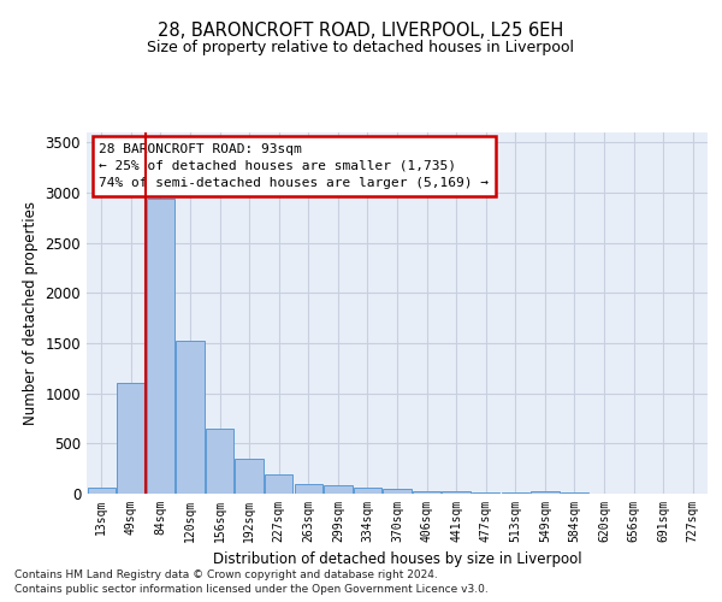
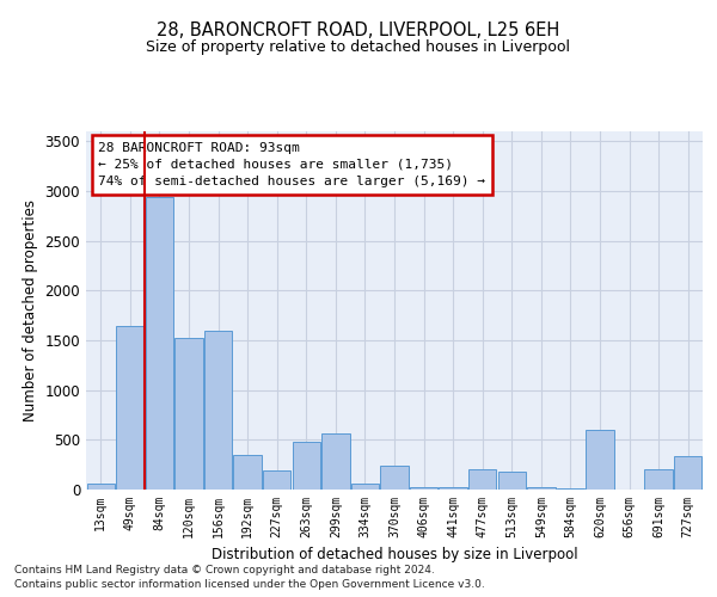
49sqm: 1110 -> 1640
156sqm: 650 -> 1600
263sqm: 100 -> 480
299sqm: 80 -> 560
370sqm: 50 -> 240
477sqm: 10 -> 200
513sqm: 10 -> 180
620sqm: 0 -> 600
691sqm: 0 -> 200
727sqm: 0 -> 340
